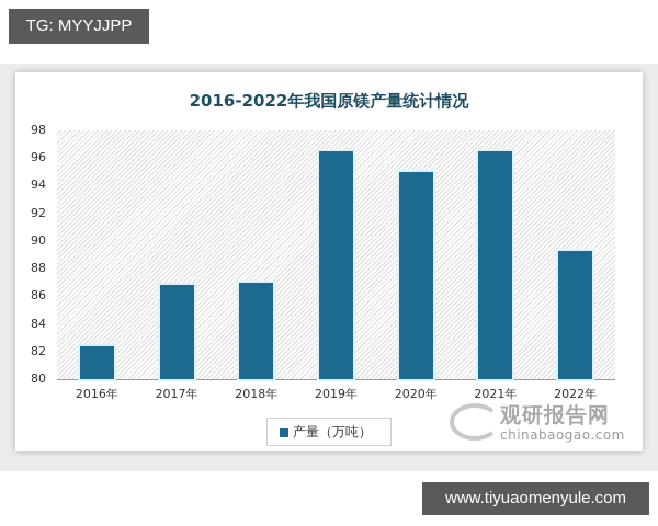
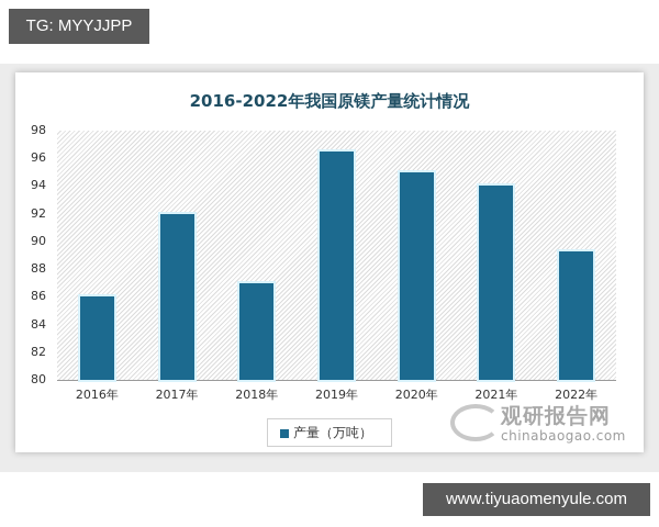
2016年: 82.4 -> 86.0
2017年: 86.8 -> 92.0
2021年: 96.5 -> 94.0
